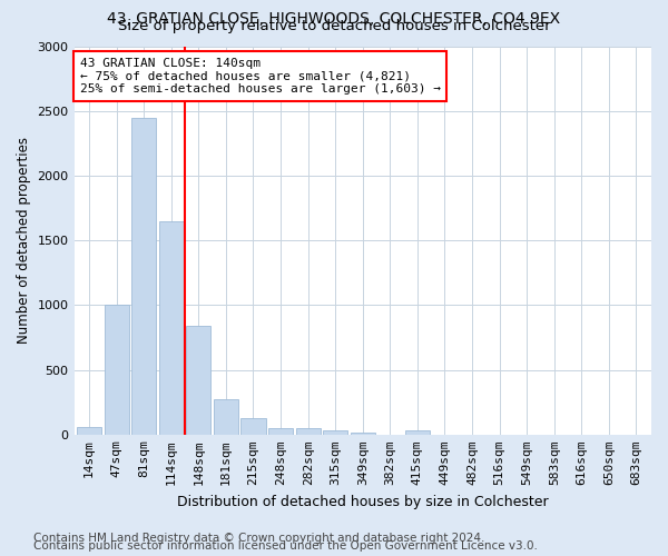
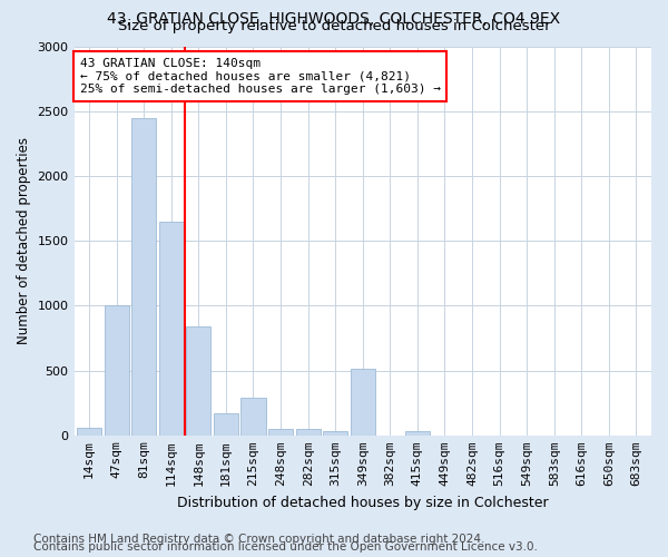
181sqm: 270 -> 170
215sqm: 120 -> 290
349sqm: 20 -> 510
